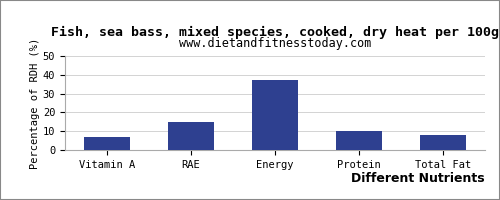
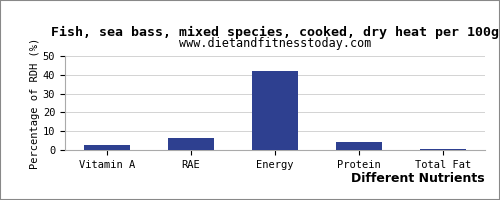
Vitamin A: 7 -> 2
RAE: 15 -> 6
Energy: 37 -> 42
Protein: 10 -> 4
Total Fat: 8 -> 0
